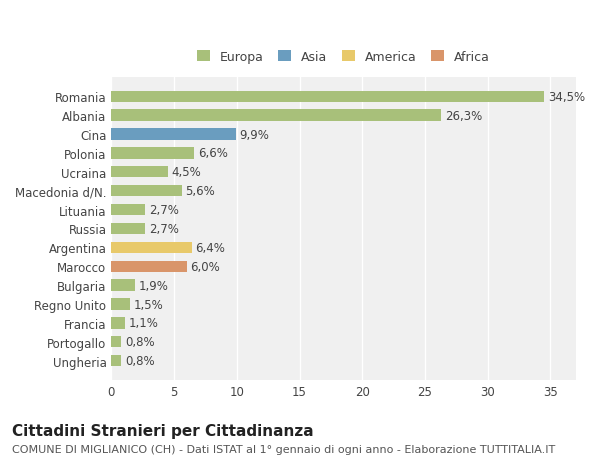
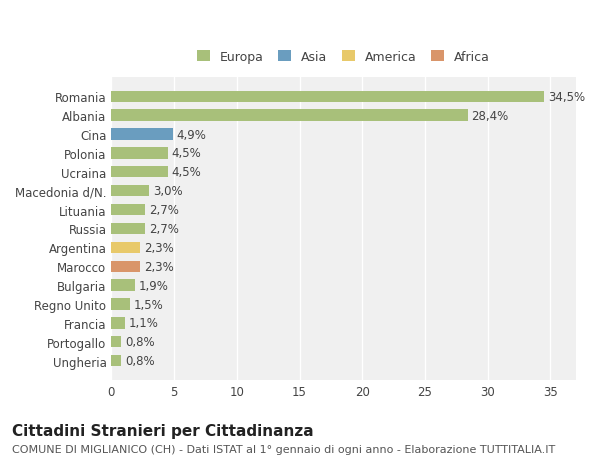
Albania: 26,3% -> 28,4%
Cina: 9,9% -> 4,9%
Polonia: 6,6% -> 4,5%
Macedonia d/N.: 5,6% -> 3,0%
Argentina: 6,4% -> 2,3%
Marocco: 6,0% -> 2,3%
